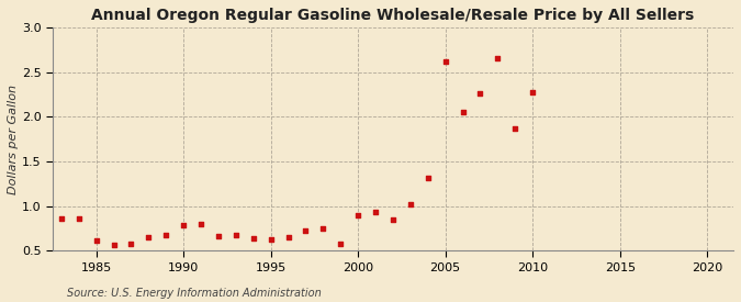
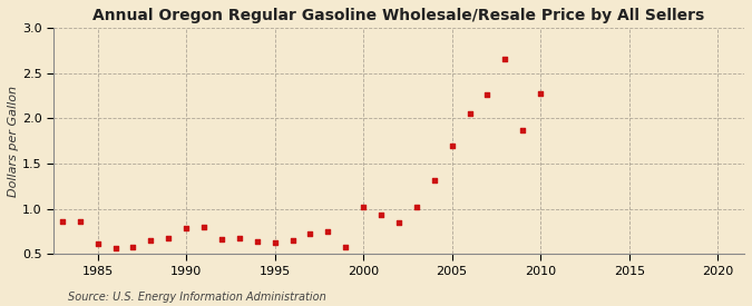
2000: 0.90 -> 1.02
2005: 2.62 -> 1.70
